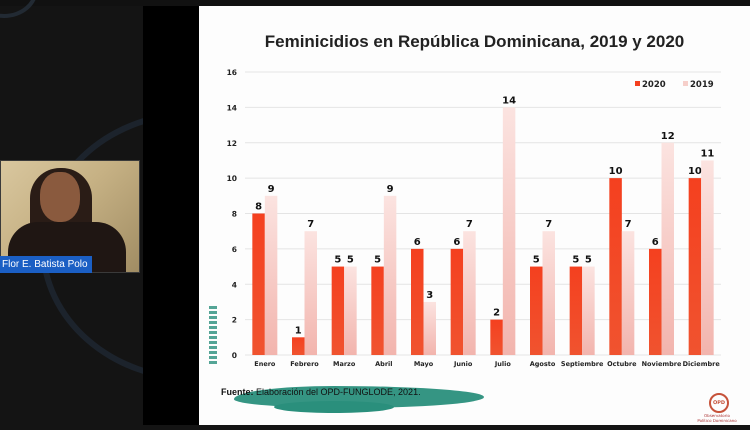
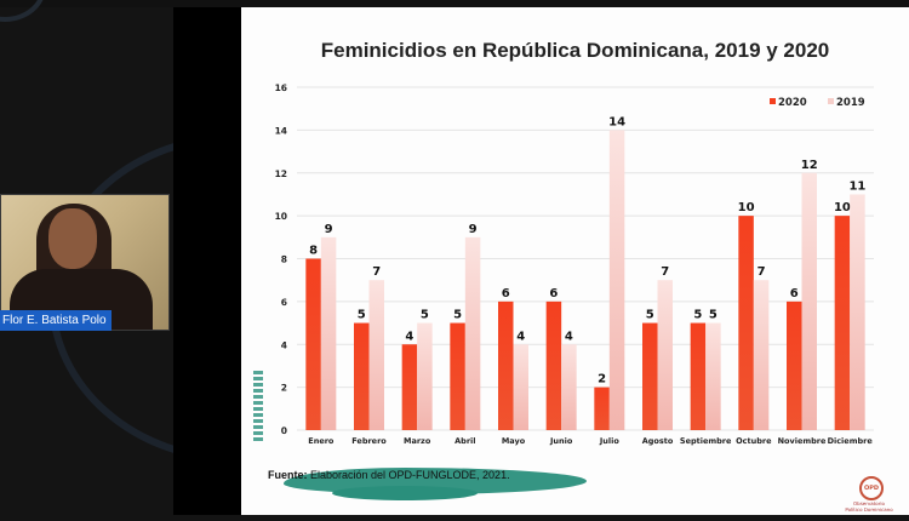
2020/Febrero: 1 -> 5
2020/Marzo: 5 -> 4
2019/Mayo: 3 -> 4
2019/Junio: 7 -> 4
